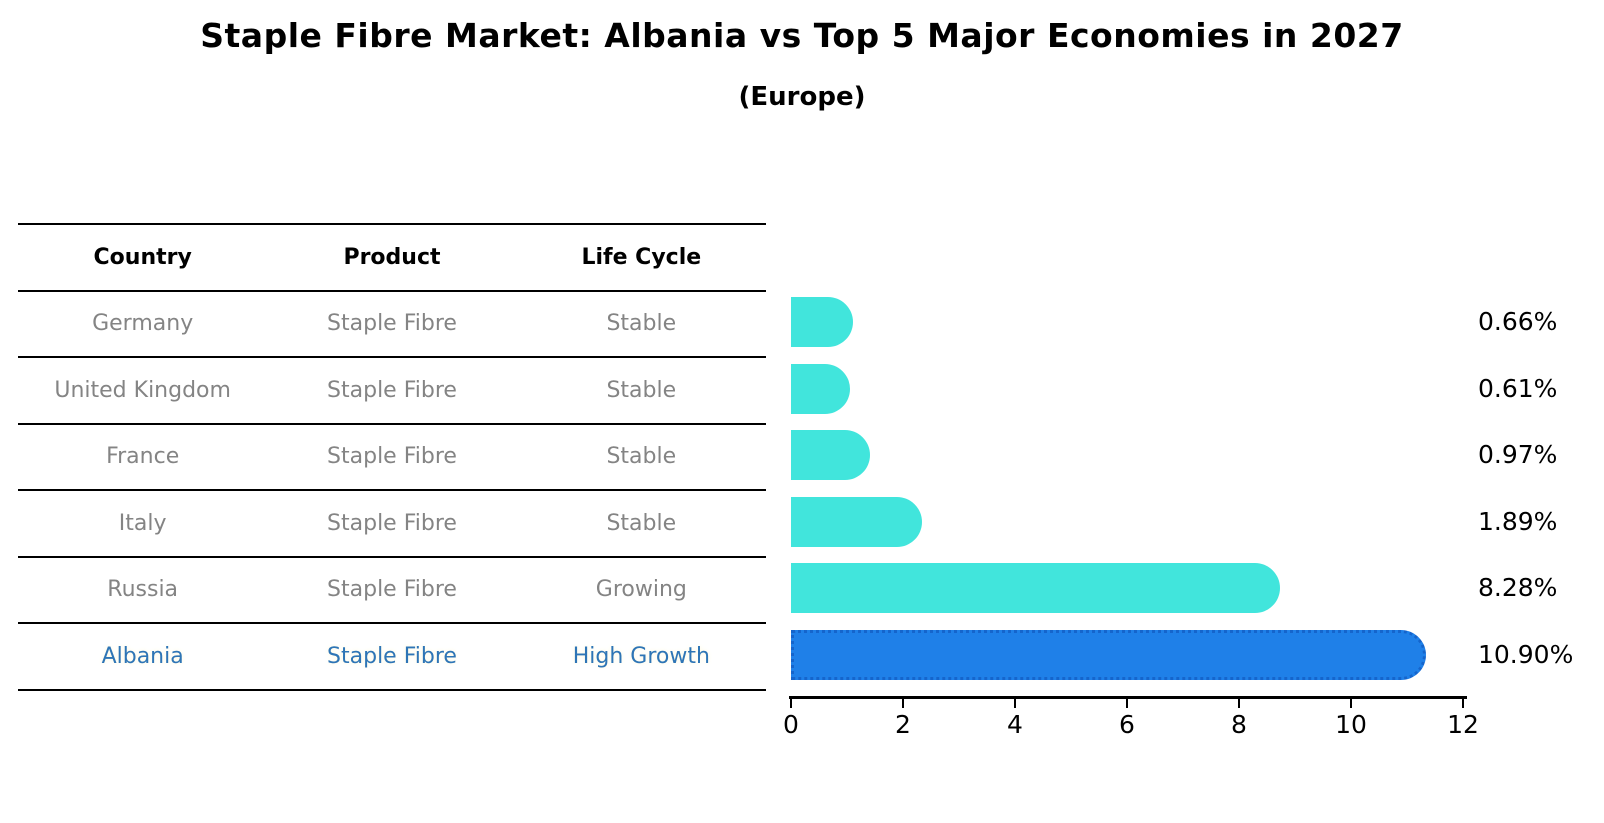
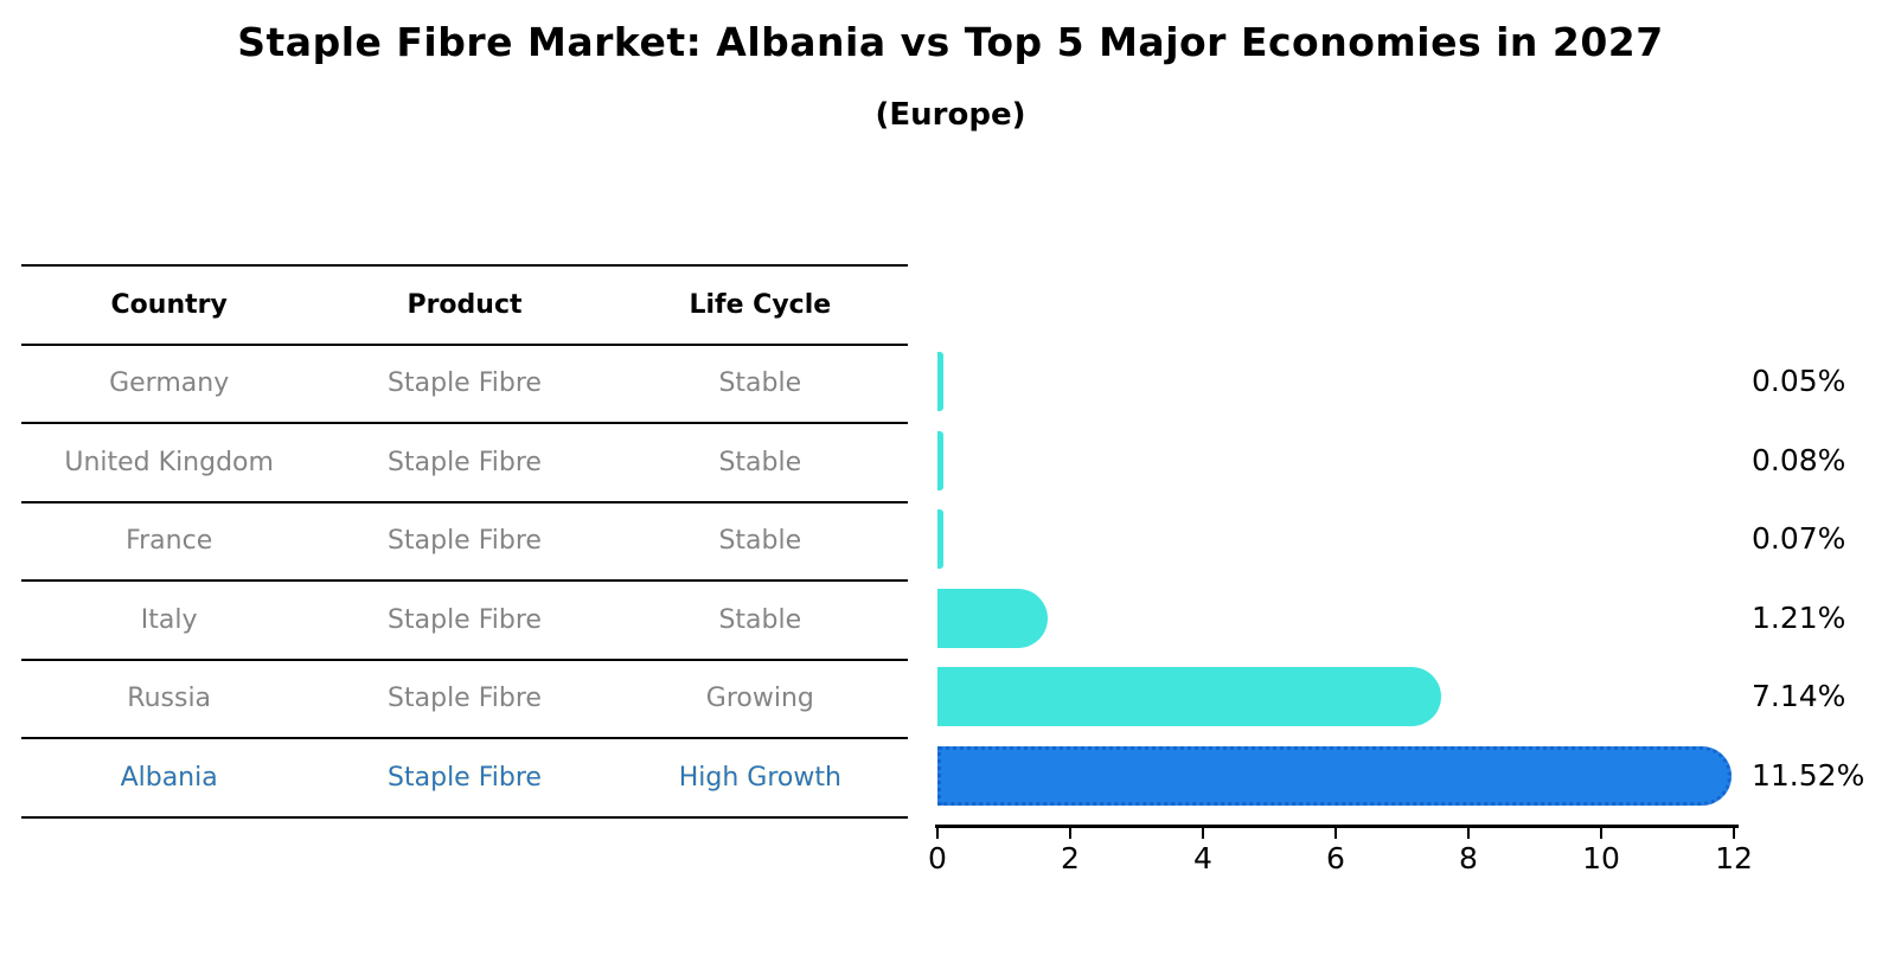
Germany: 0.66% -> 0.05%
United Kingdom: 0.61% -> 0.08%
France: 0.97% -> 0.07%
Italy: 1.89% -> 1.21%
Russia: 8.28% -> 7.14%
Albania: 10.90% -> 11.52%
